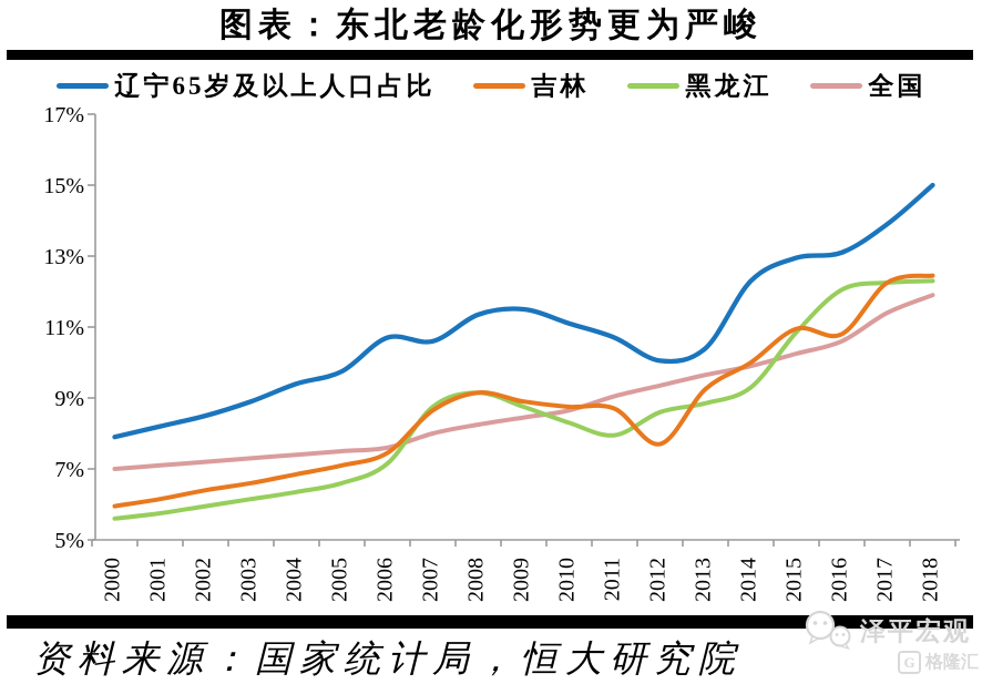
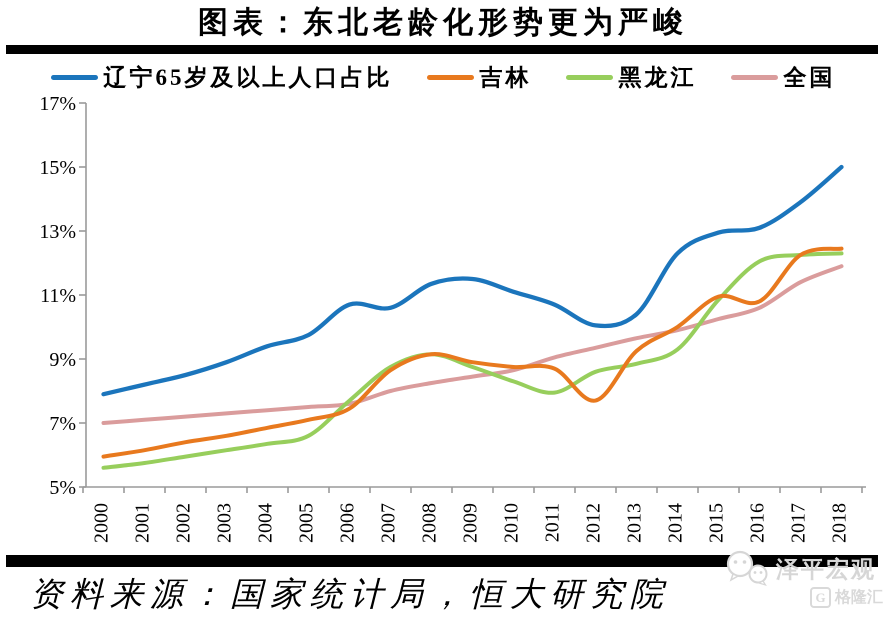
黑龙江/2006: 7.2% -> 7.7%
